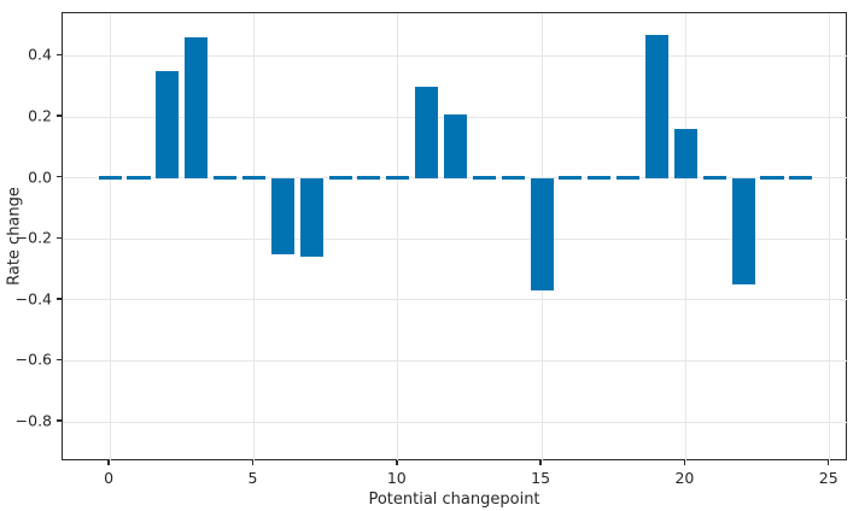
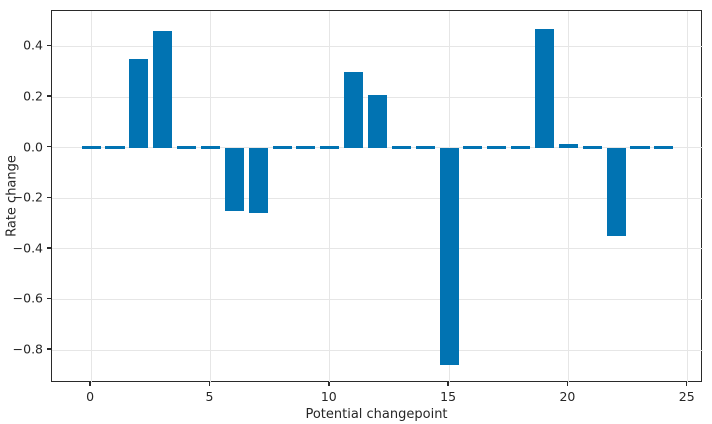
15: -0.37 -> -0.86
20: 0.16 -> 0.01
